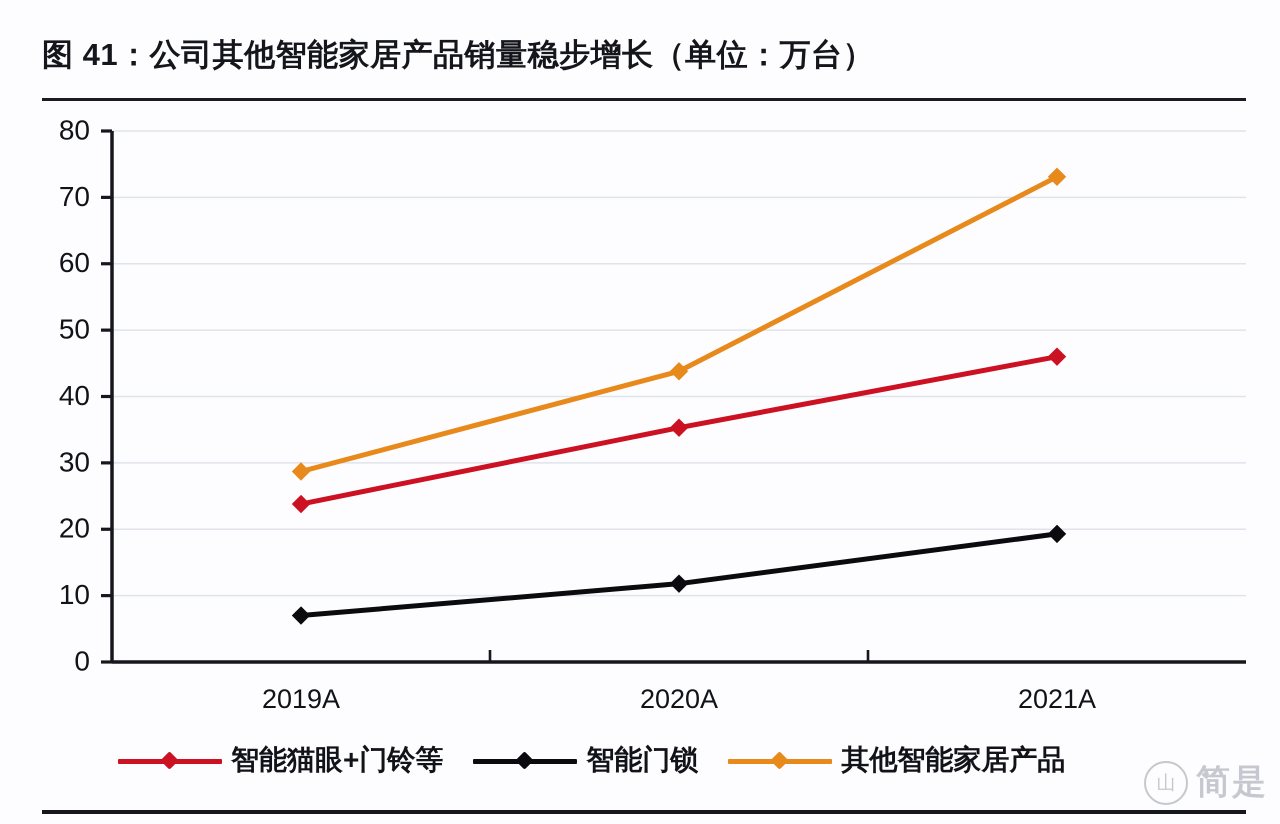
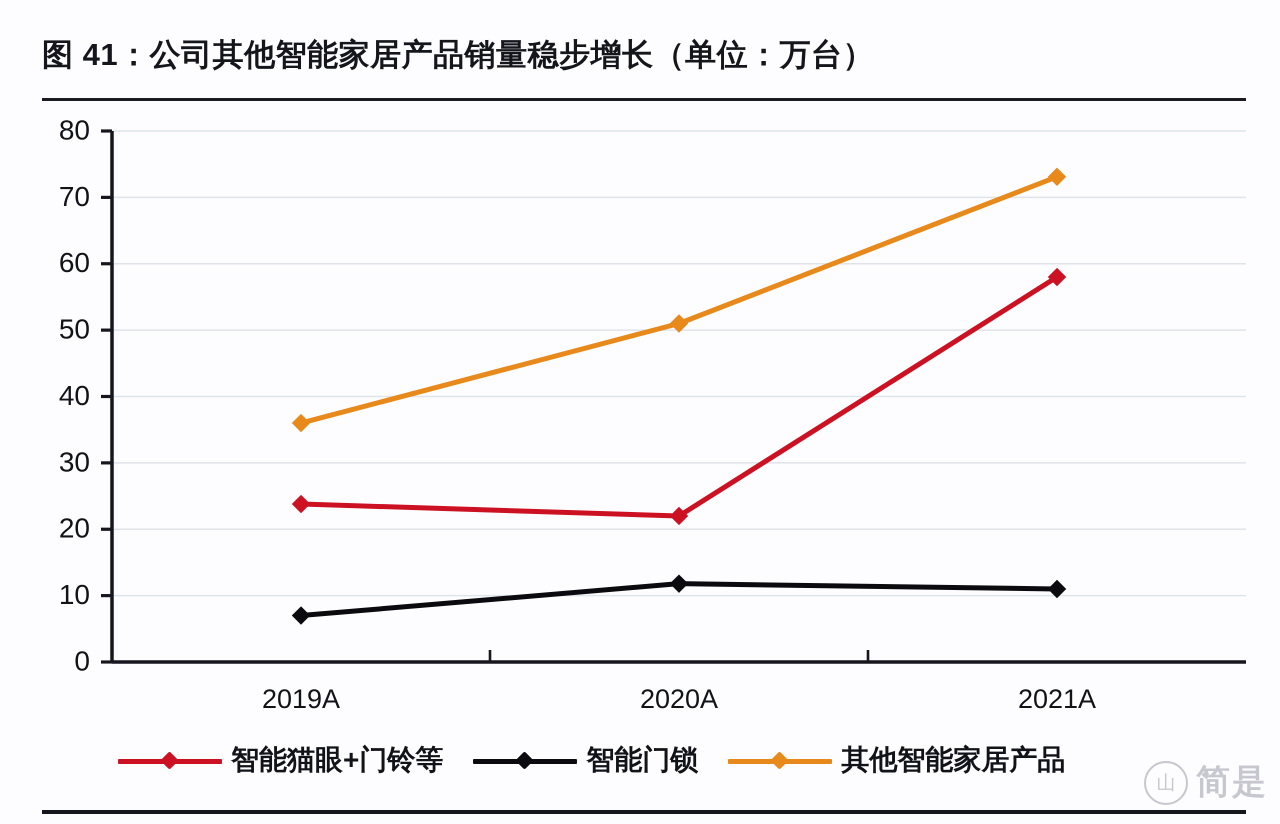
其他智能家居产品/2019A: 29 -> 36
智能猫眼+门铃等/2020A: 35 -> 22
其他智能家居产品/2020A: 44 -> 51
智能猫眼+门铃等/2021A: 46 -> 58
智能门锁/2021A: 19 -> 11
